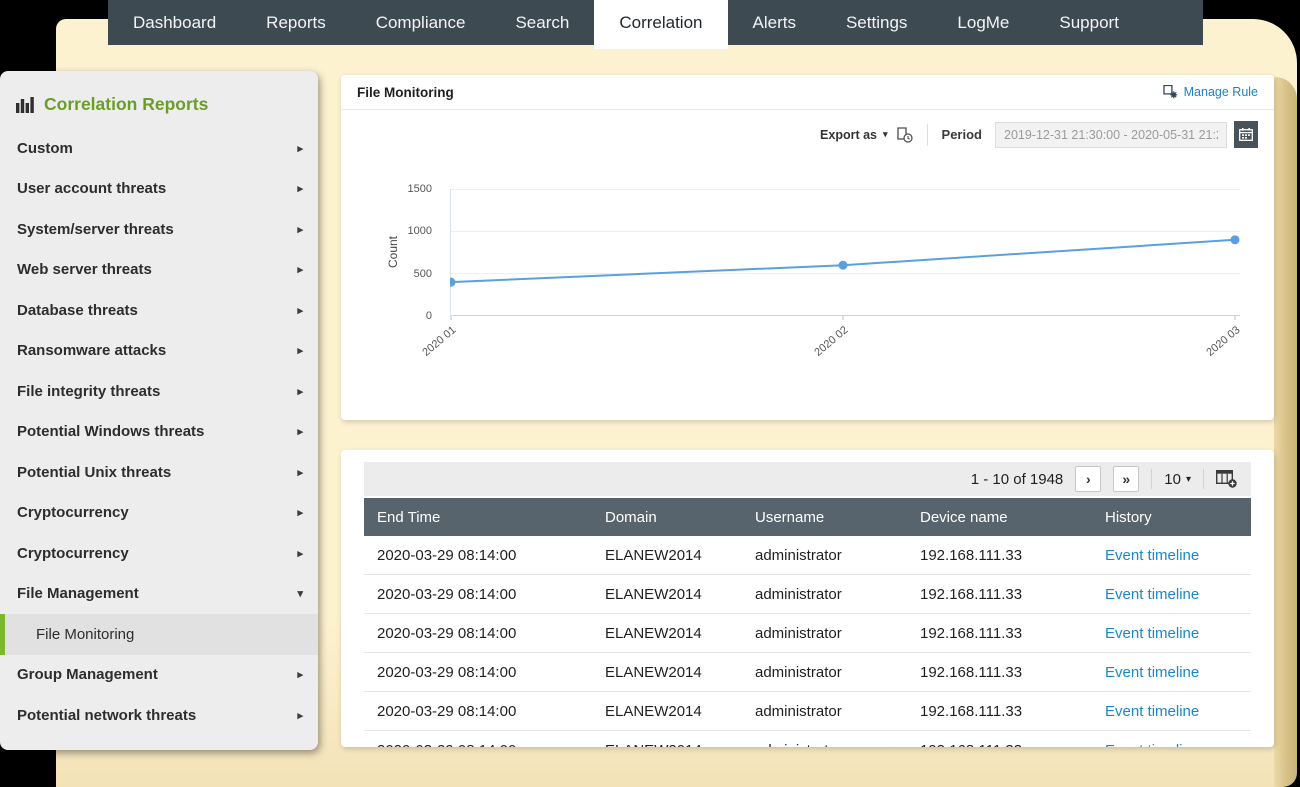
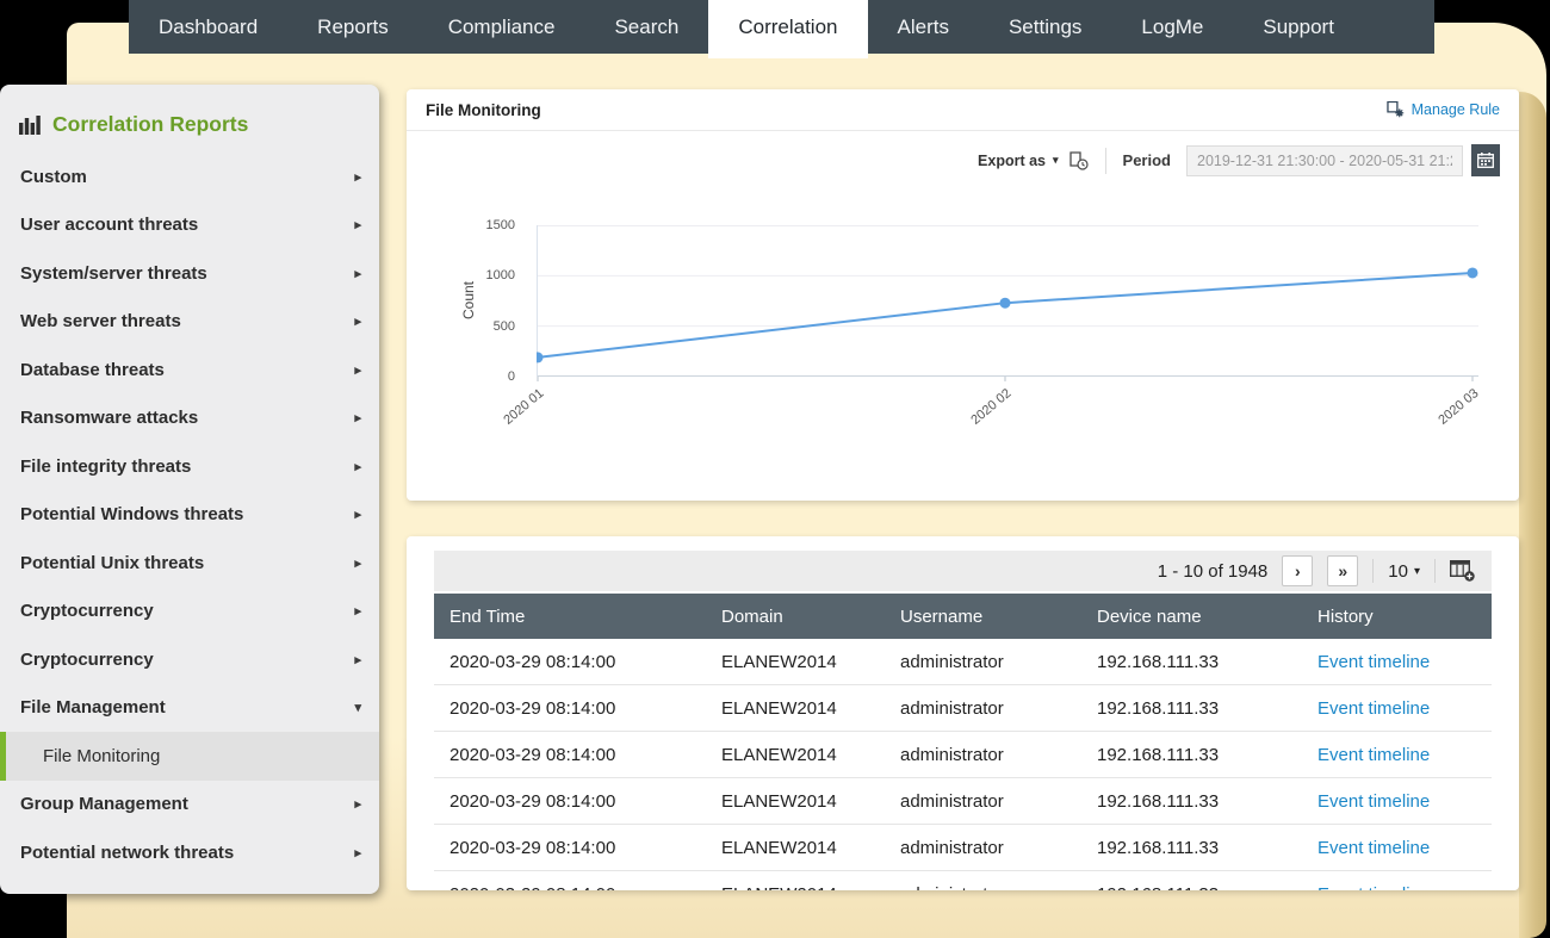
2020 01: 400 -> 200
2020 02: 600 -> 700
2020 03: 900 -> 1000
